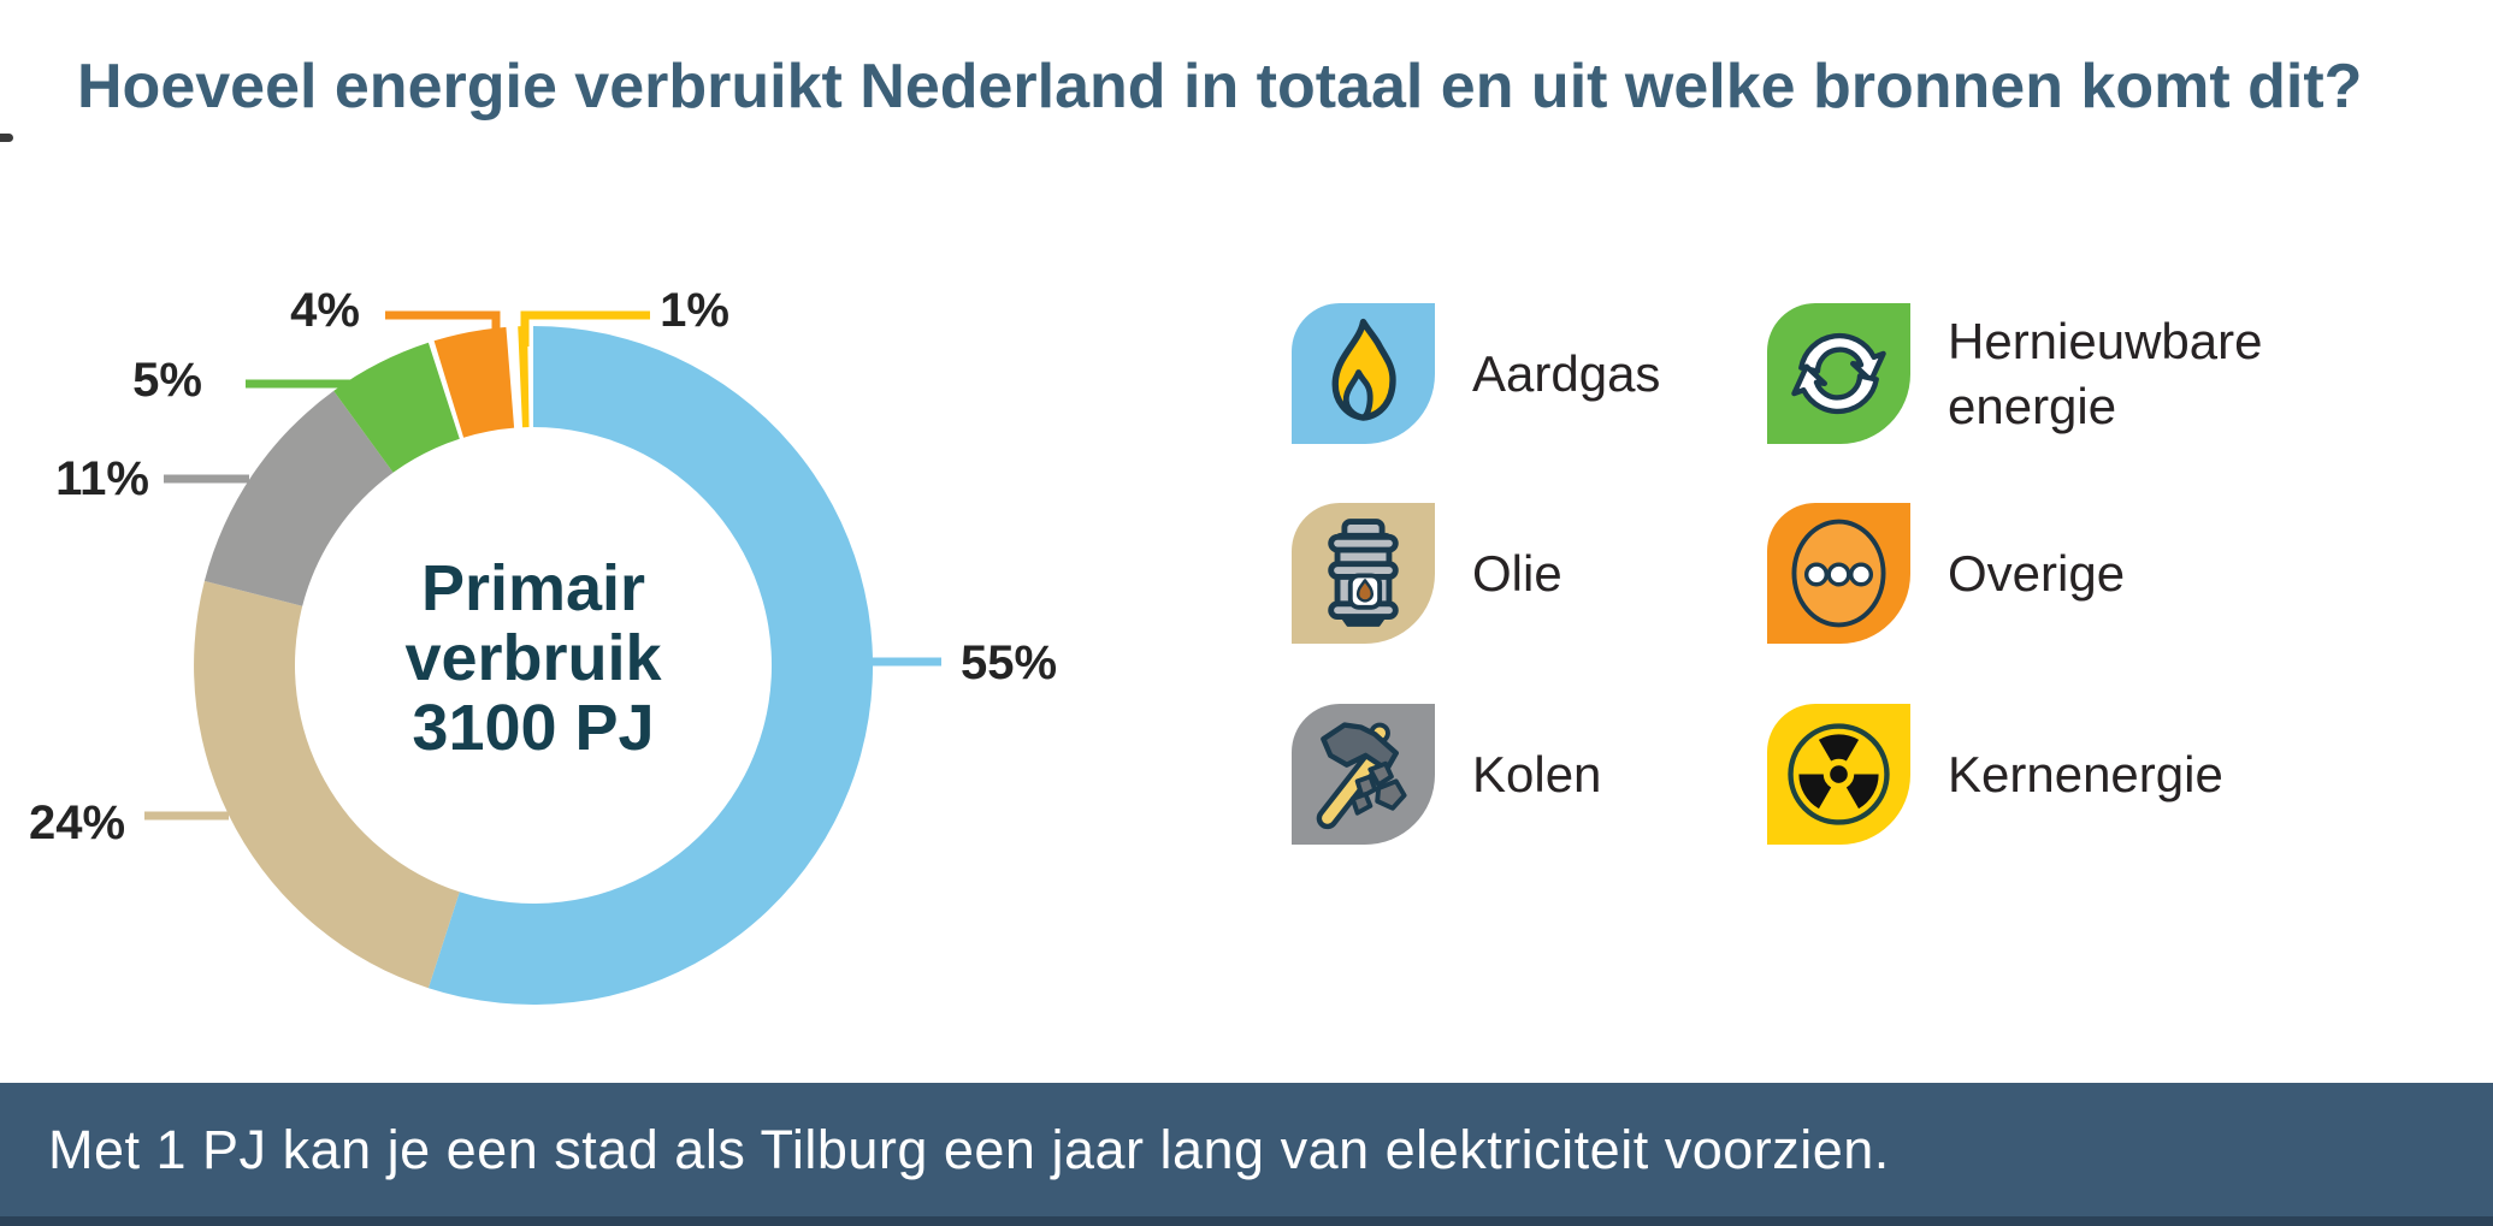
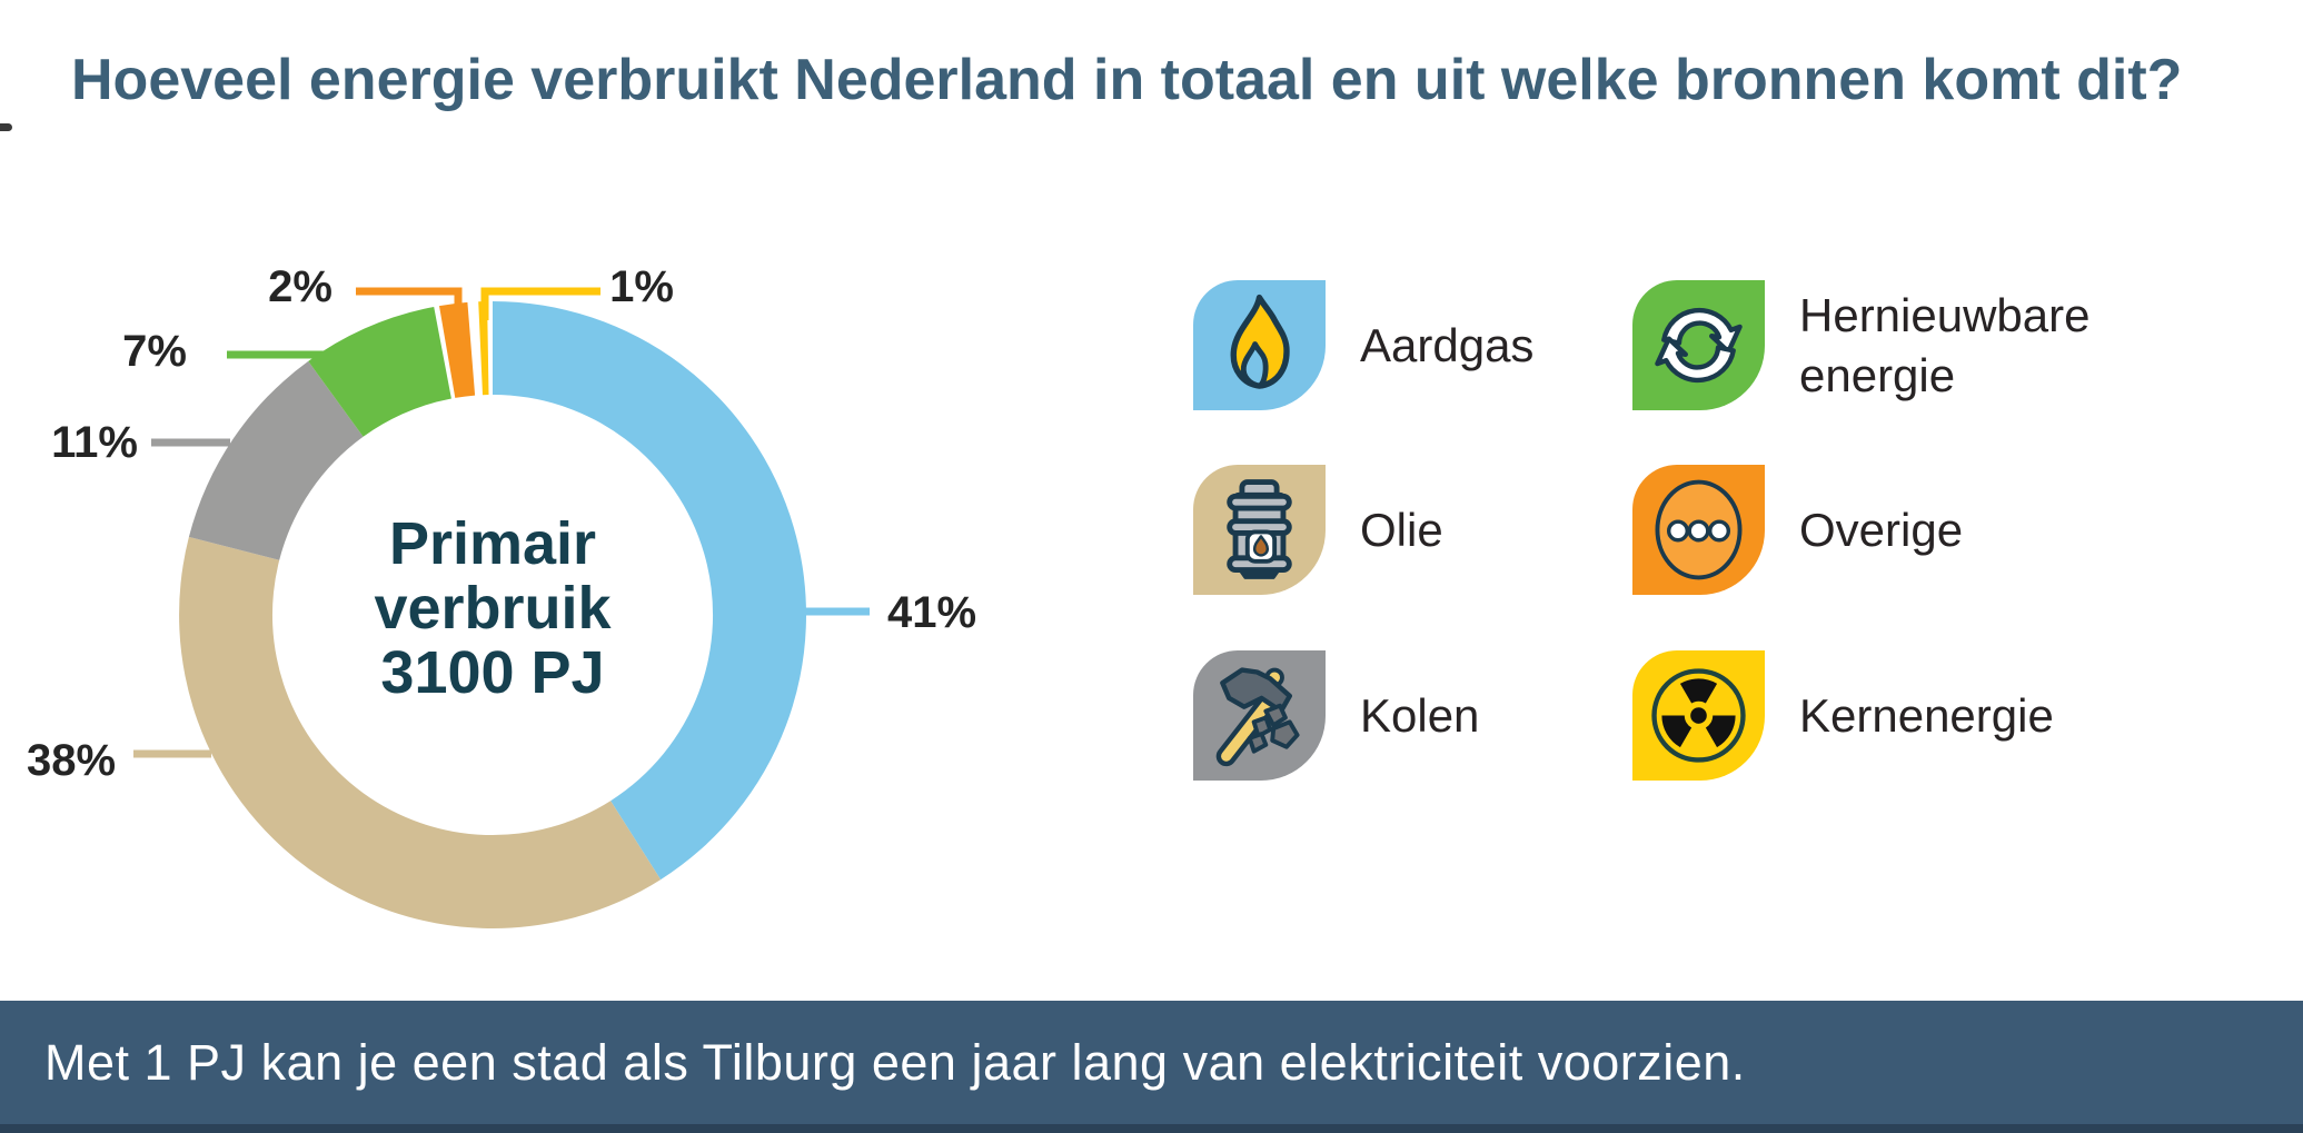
Aardgas: 55% -> 41%
Olie: 24% -> 38%
Hernieuwbare energie: 5% -> 7%
Overige: 4% -> 2%
